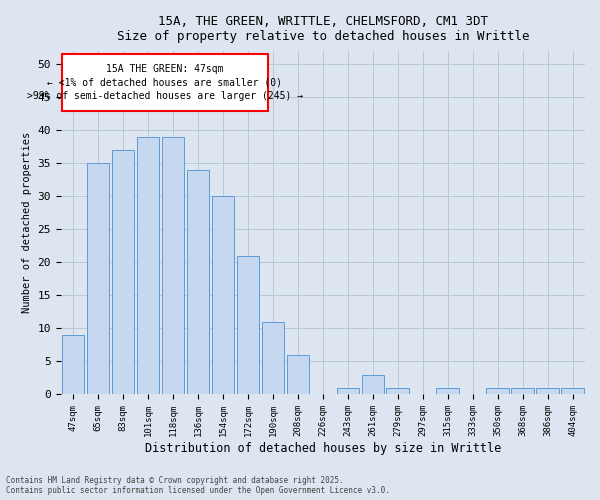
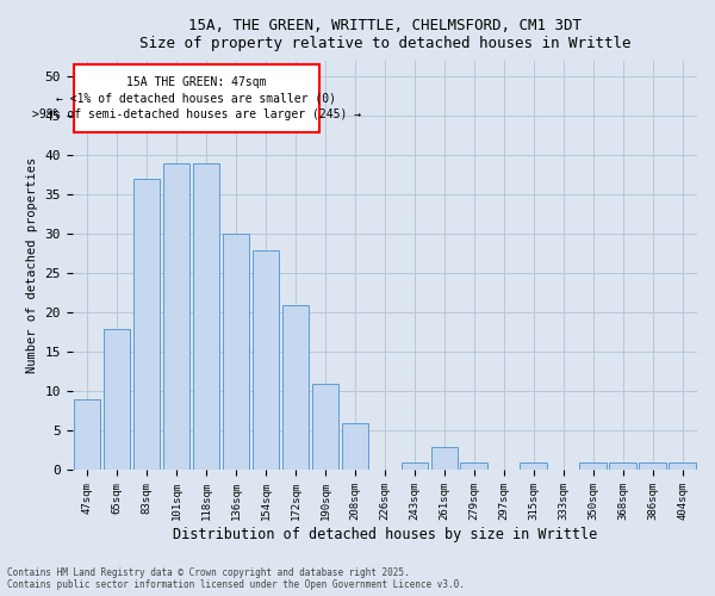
65sqm: 35 -> 18
136sqm: 34 -> 30
154sqm: 30 -> 28
